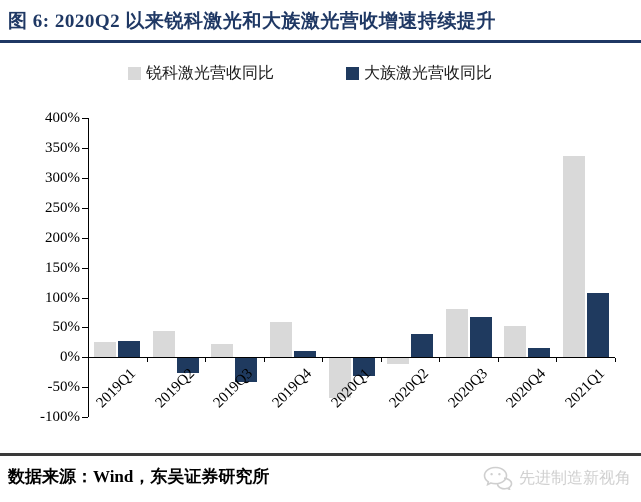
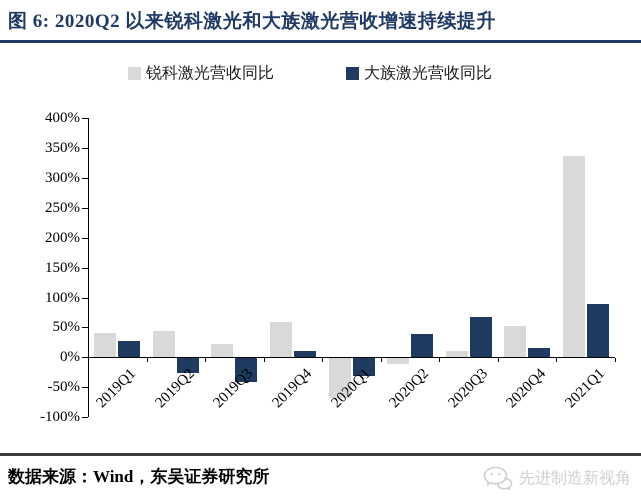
锐科激光营收同比/2019Q1: 20% -> 40%
锐科激光营收同比/2020Q3: 80% -> 10%
大族激光营收同比/2021Q1: 110% -> 90%
